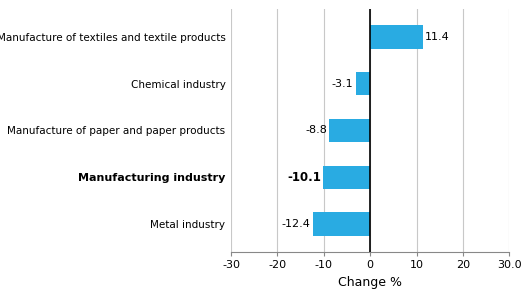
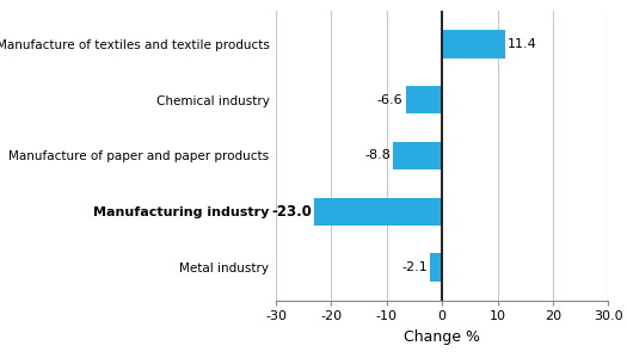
Chemical industry: -3.1 -> -6.6
Manufacturing industry: -10.1 -> -23.0
Metal industry: -12.4 -> -2.1
